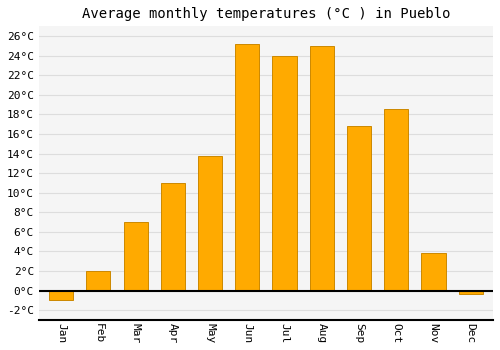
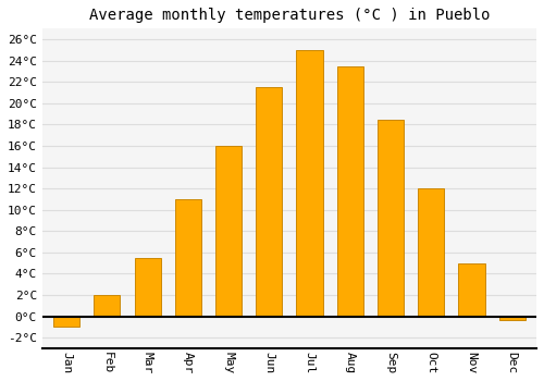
Mar: 7.0°C -> 5.5°C
May: 13.8°C -> 16.0°C
Jun: 25.2°C -> 21.5°C
Jul: 24.0°C -> 25.0°C
Aug: 25.0°C -> 23.5°C
Sep: 16.8°C -> 18.5°C
Oct: 18.6°C -> 12.0°C
Nov: 3.8°C -> 5.0°C
